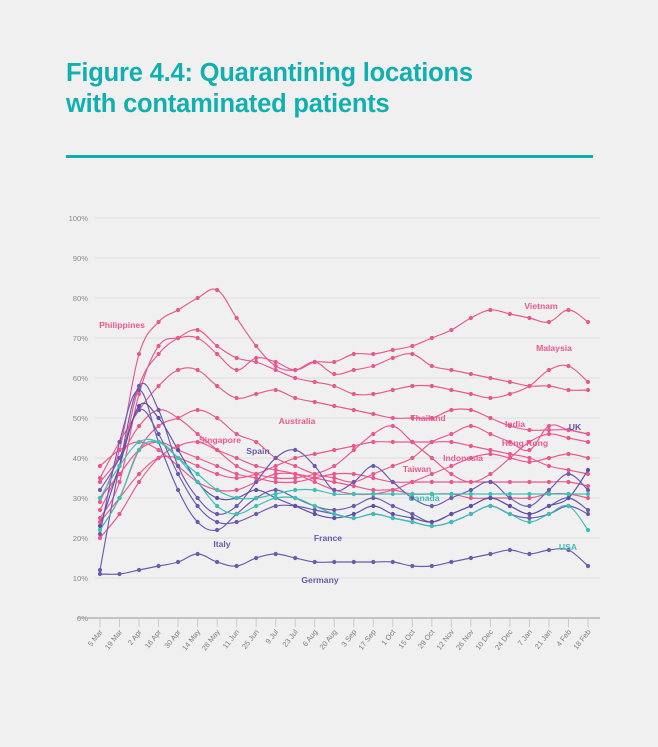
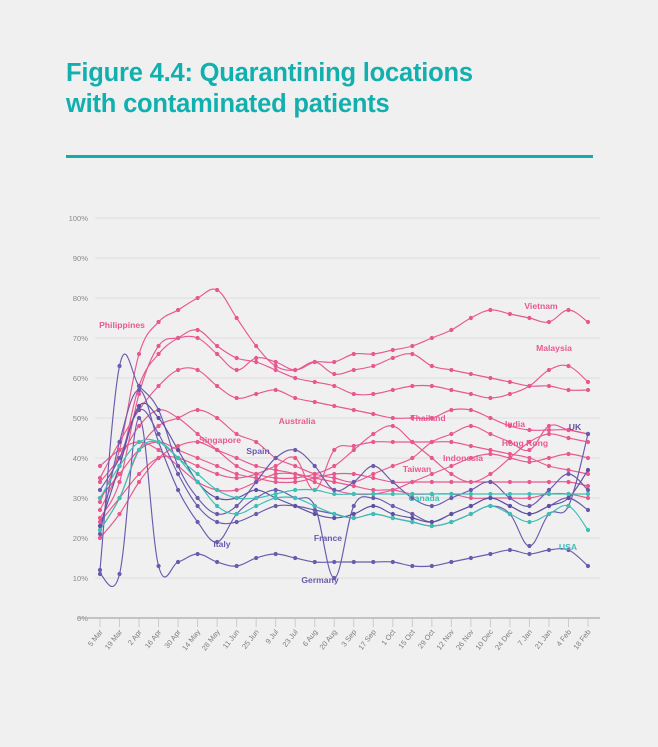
Spain/19 Mar: 38% -> 63%
Germany/2 Apr: 12% -> 50%
Italy/28 May: 22% -> 19%
Hong Kong/6 Aug: 41% -> 32%
Italy/20 Aug: 27% -> 10%
France/7 Jan: 25% -> 18%
France/18 Feb: 26% -> 46%
